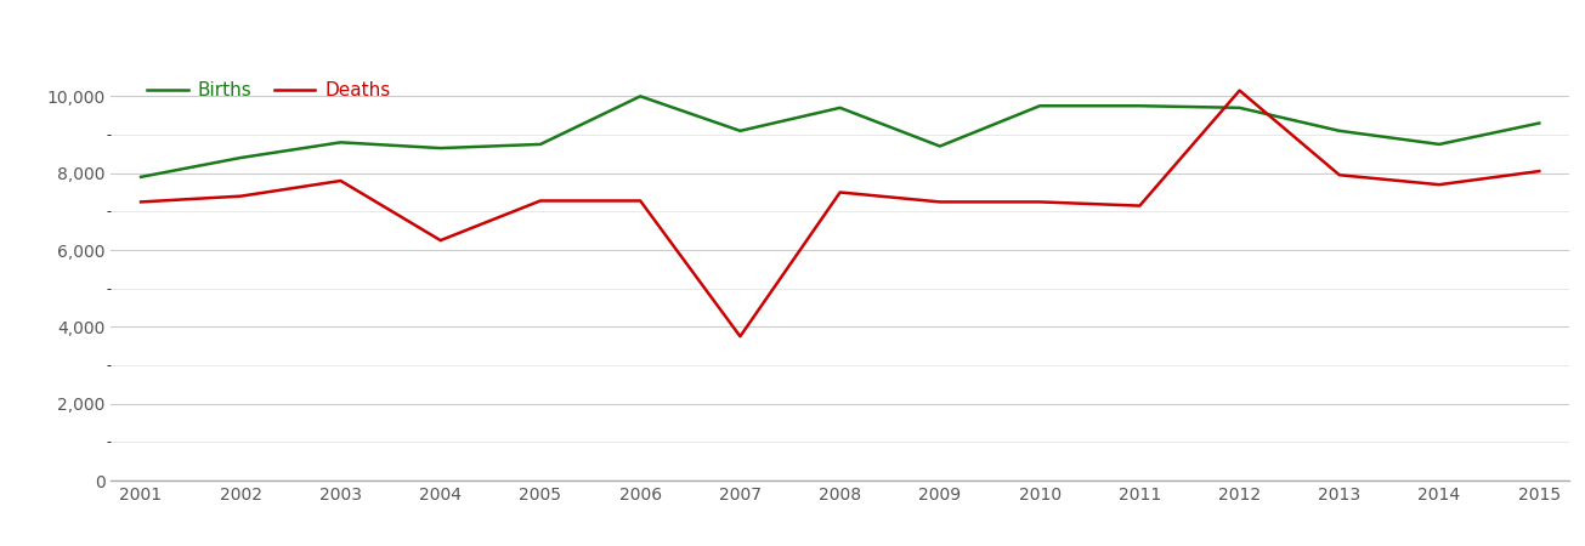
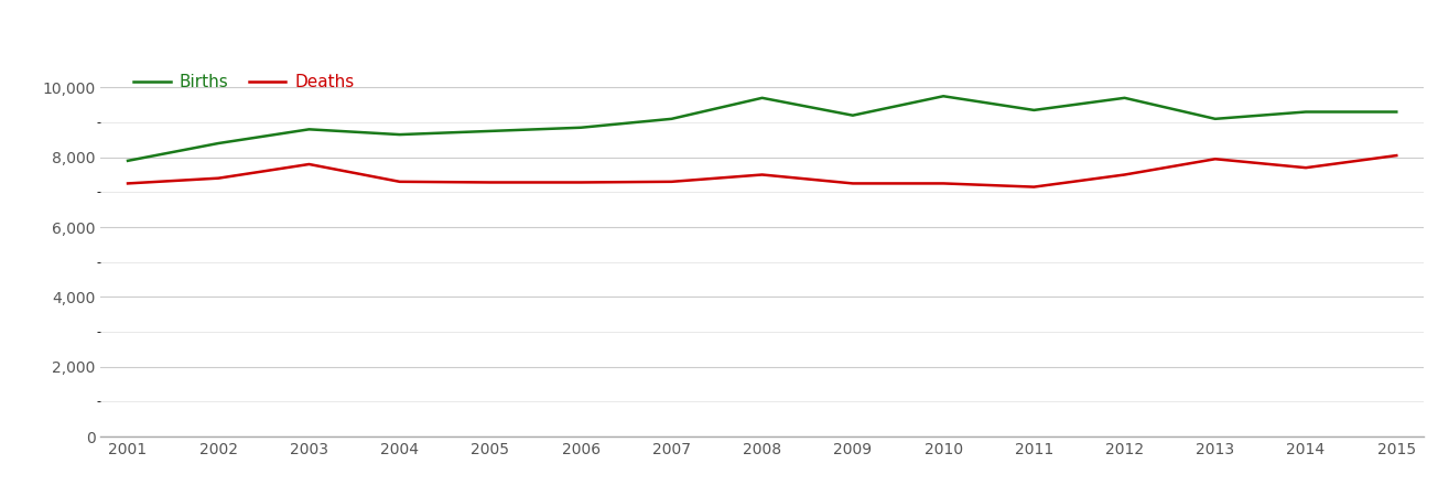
Deaths/2004: 6,250 -> 7,300
Births/2006: 10,000 -> 8,850
Deaths/2007: 3,750 -> 7,300
Births/2009: 8,700 -> 9,200
Births/2011: 9,750 -> 9,350
Deaths/2012: 10,150 -> 7,500
Births/2014: 8,750 -> 9,300
